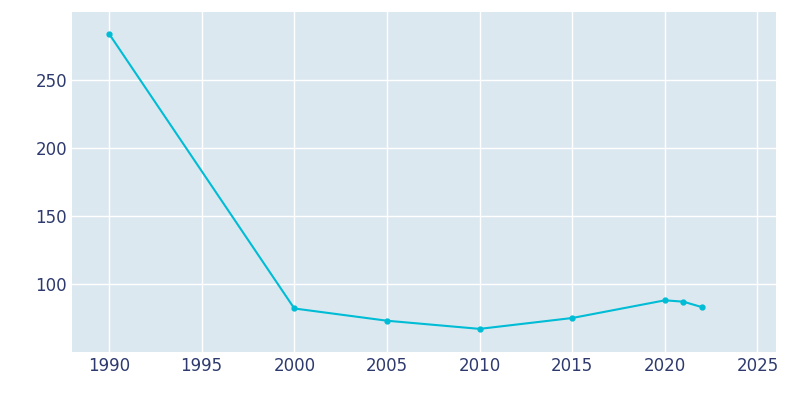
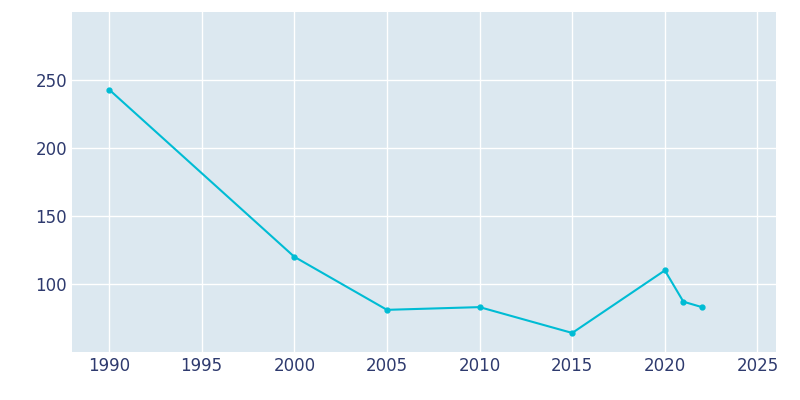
1990: 284 -> 243
2000: 82 -> 120
2005: 73 -> 81
2010: 67 -> 83
2015: 75 -> 64
2020: 88 -> 110
